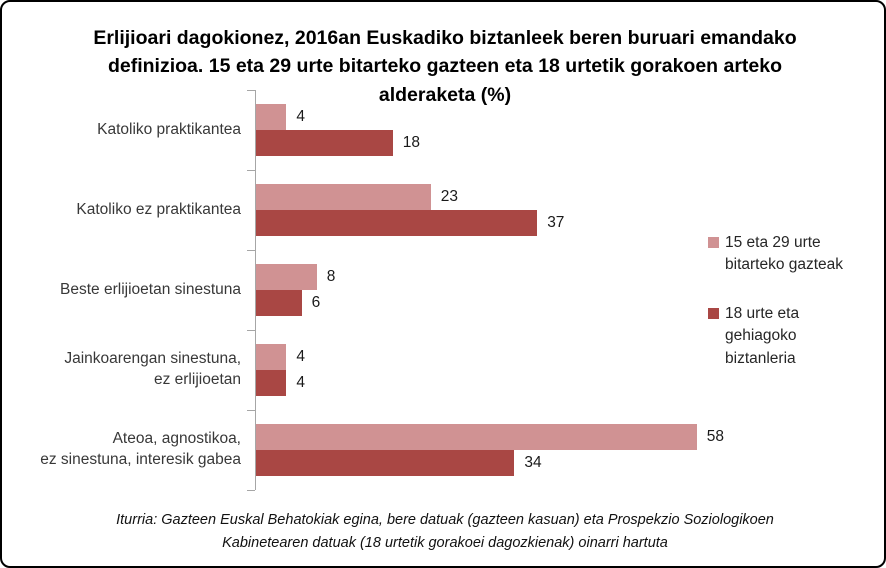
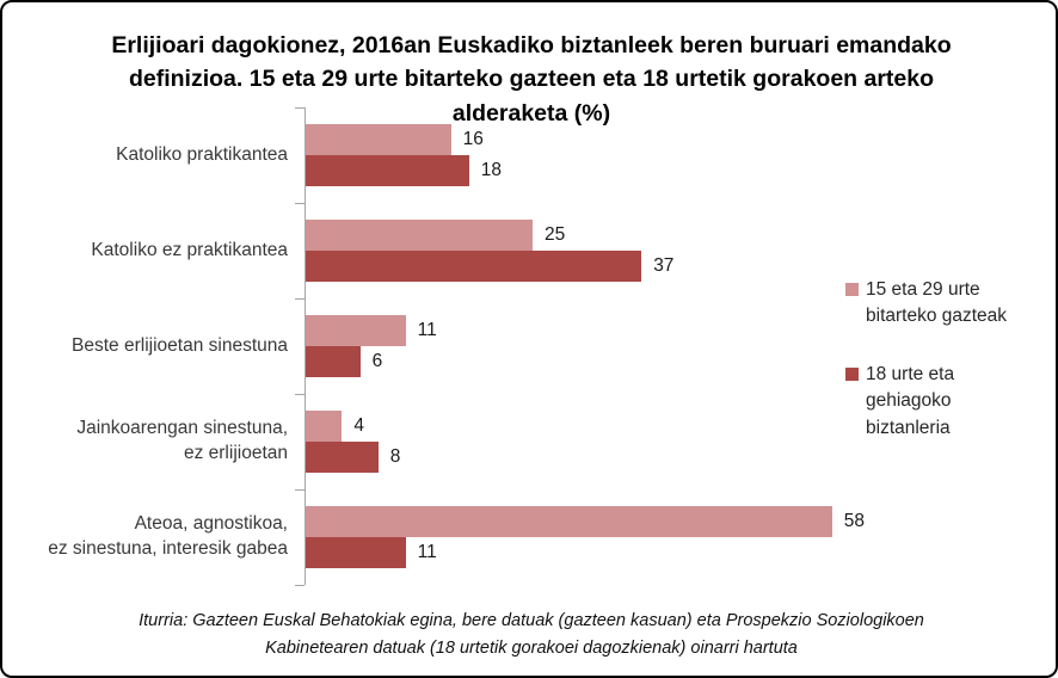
15 eta 29 urte bitarteko gazteak/Katoliko praktikantea: 4 -> 16
15 eta 29 urte bitarteko gazteak/Katoliko ez praktikantea: 23 -> 25
15 eta 29 urte bitarteko gazteak/Beste erlijioetan sinestuna: 8 -> 11
18 urte eta gehiagoko biztanleria/Jainkoarengan sinestuna, ez erlijioetan: 4 -> 8
18 urte eta gehiagoko biztanleria/Ateoa, agnostikoa, ez sinestuna, interesik gabea: 34 -> 11
